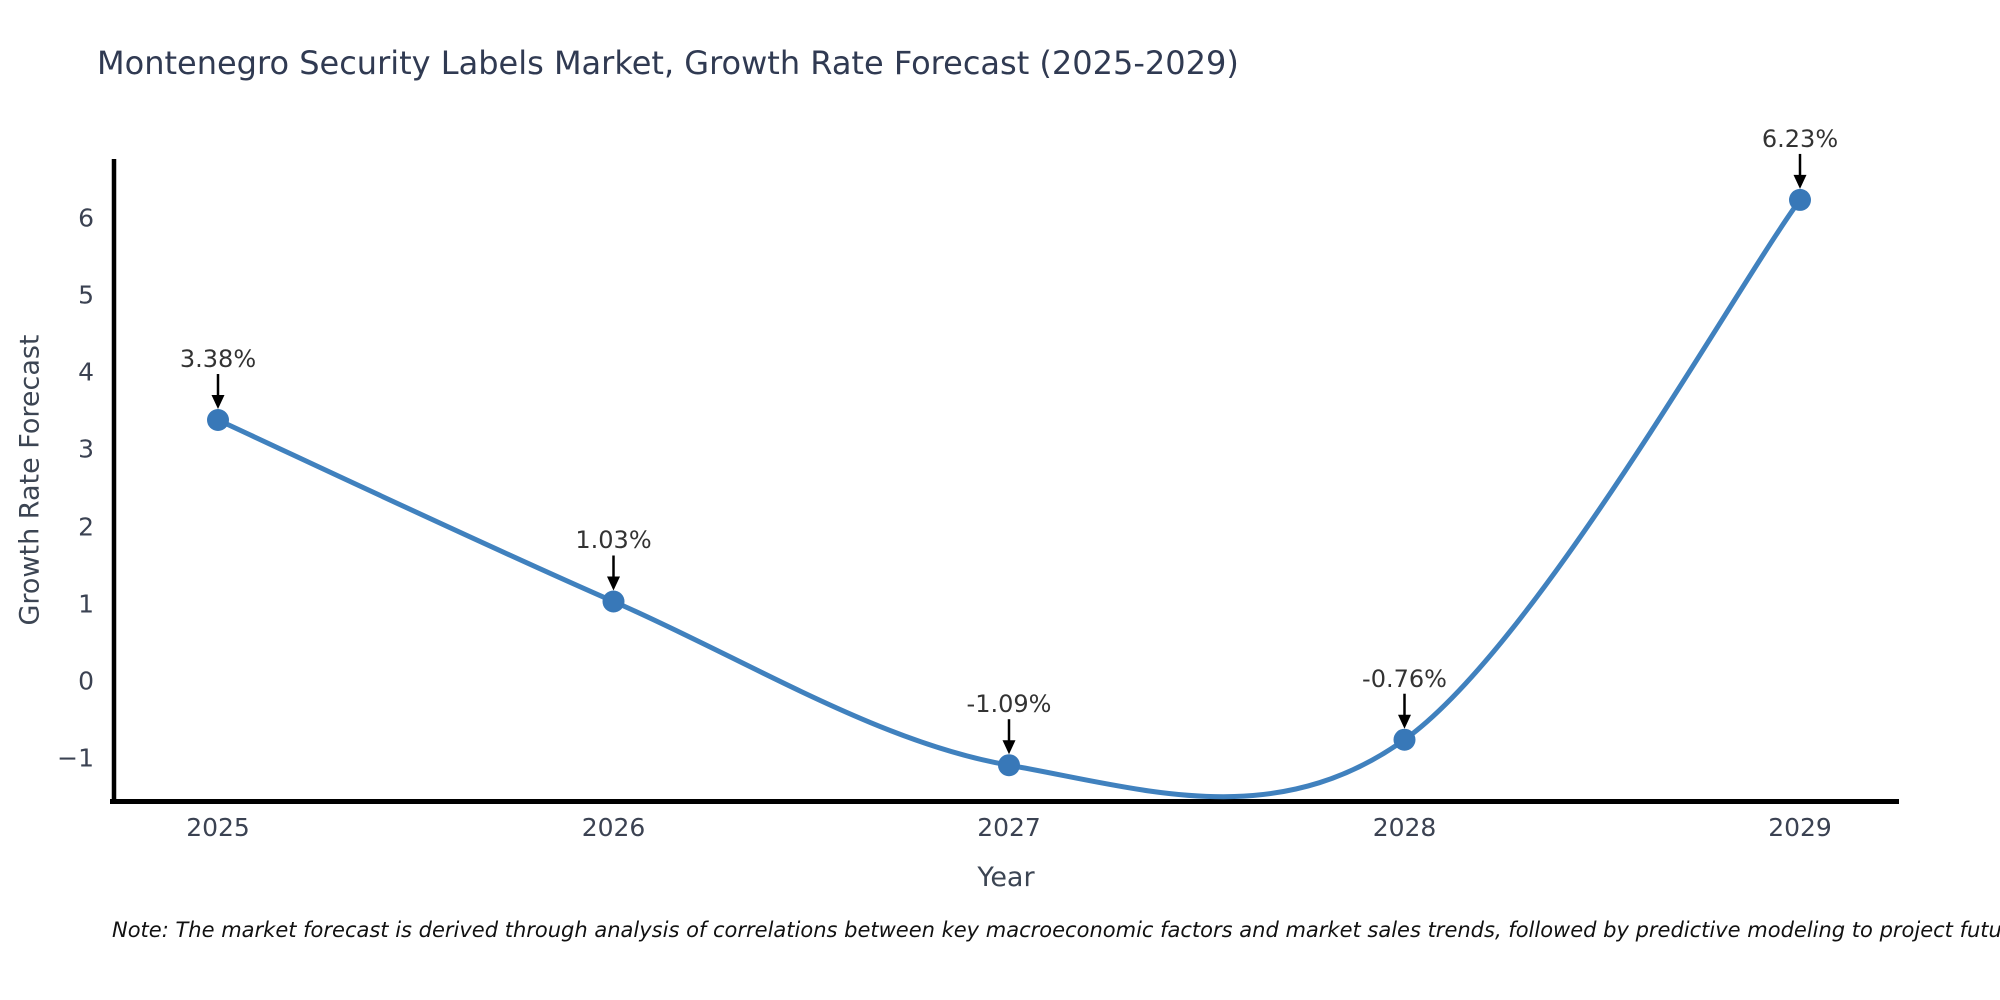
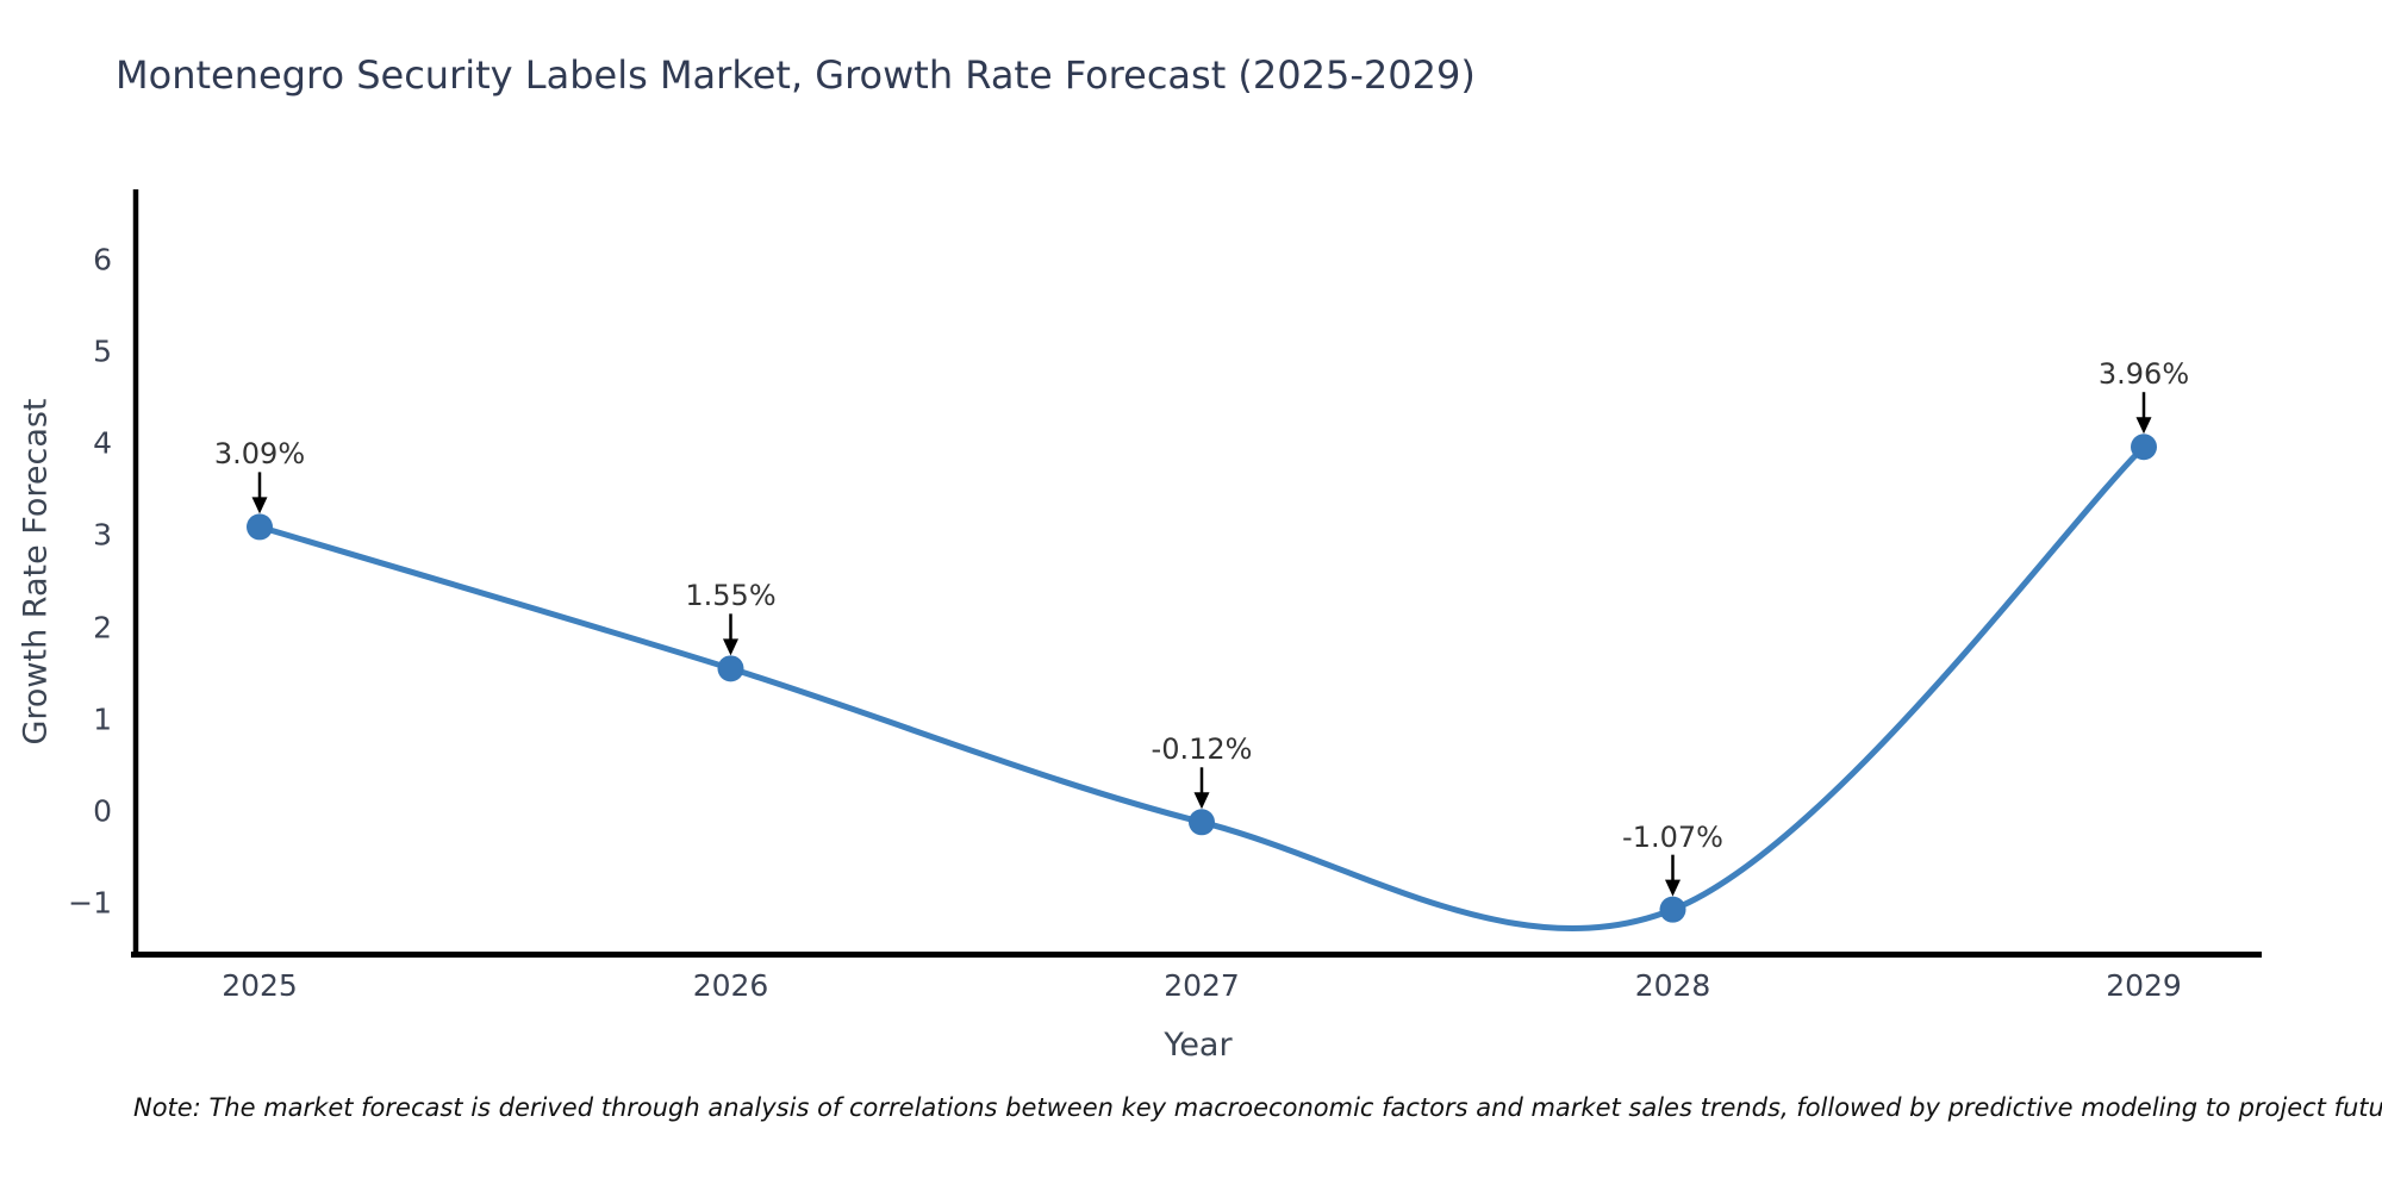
2025: 3.38% -> 3.09%
2026: 1.03% -> 1.55%
2027: -1.09% -> -0.12%
2028: -0.76% -> -1.07%
2029: 6.23% -> 3.96%
